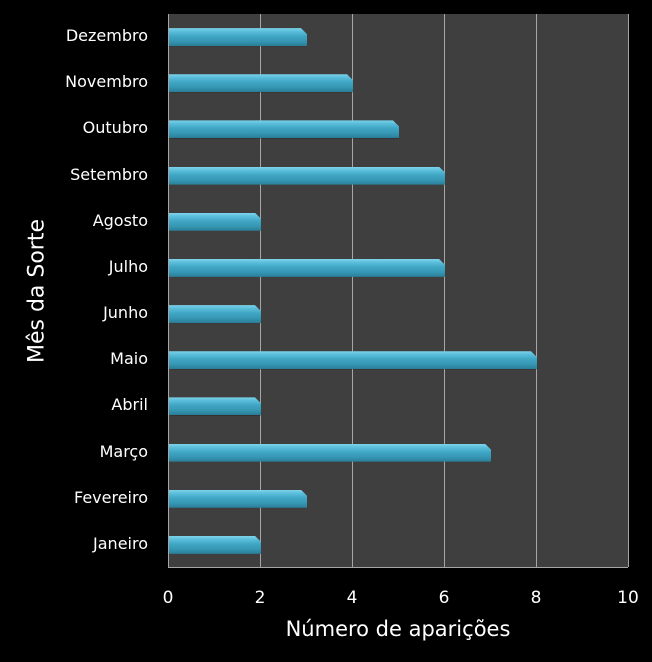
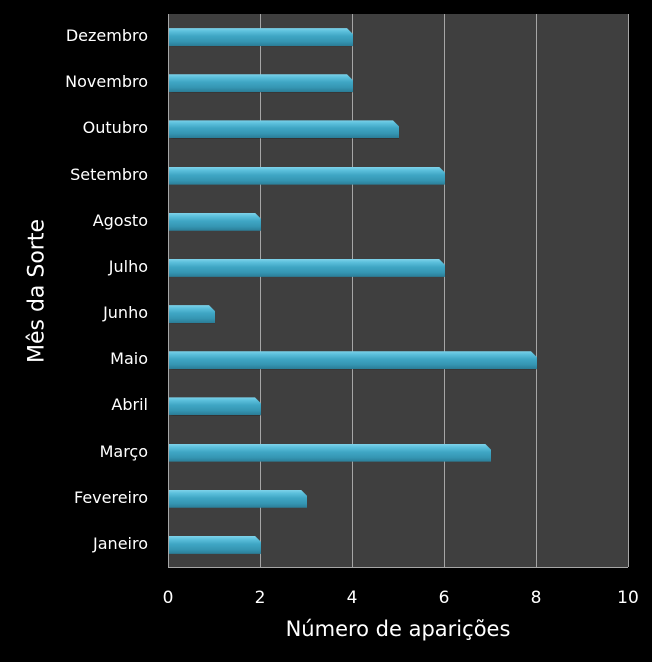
Junho: 2 -> 1
Dezembro: 3 -> 4
